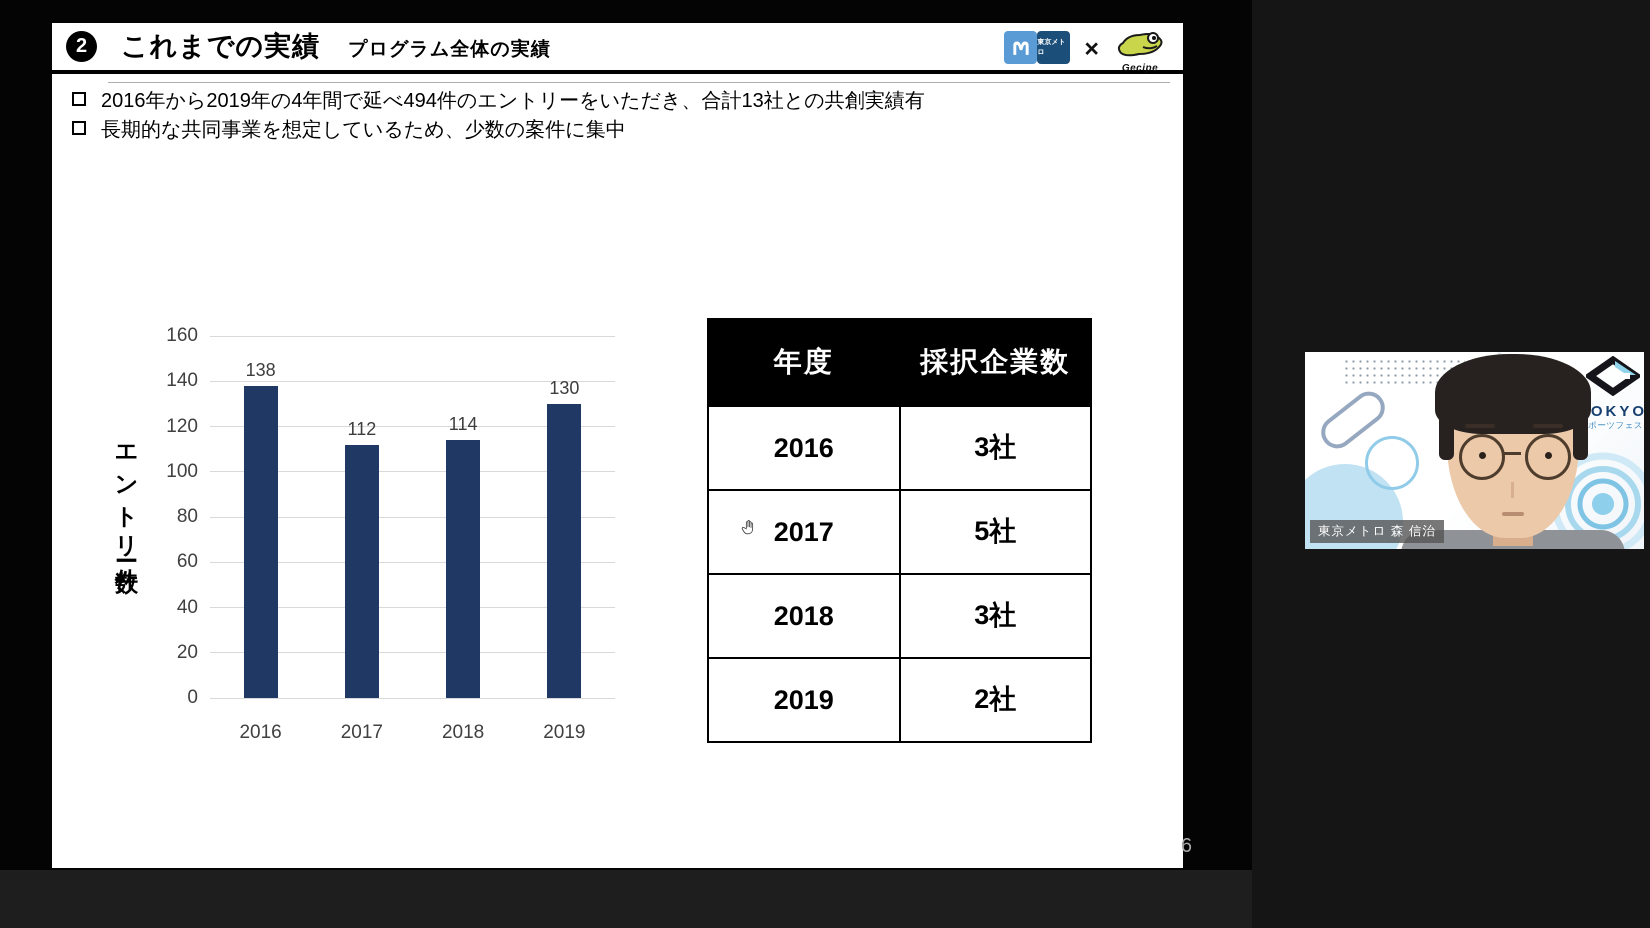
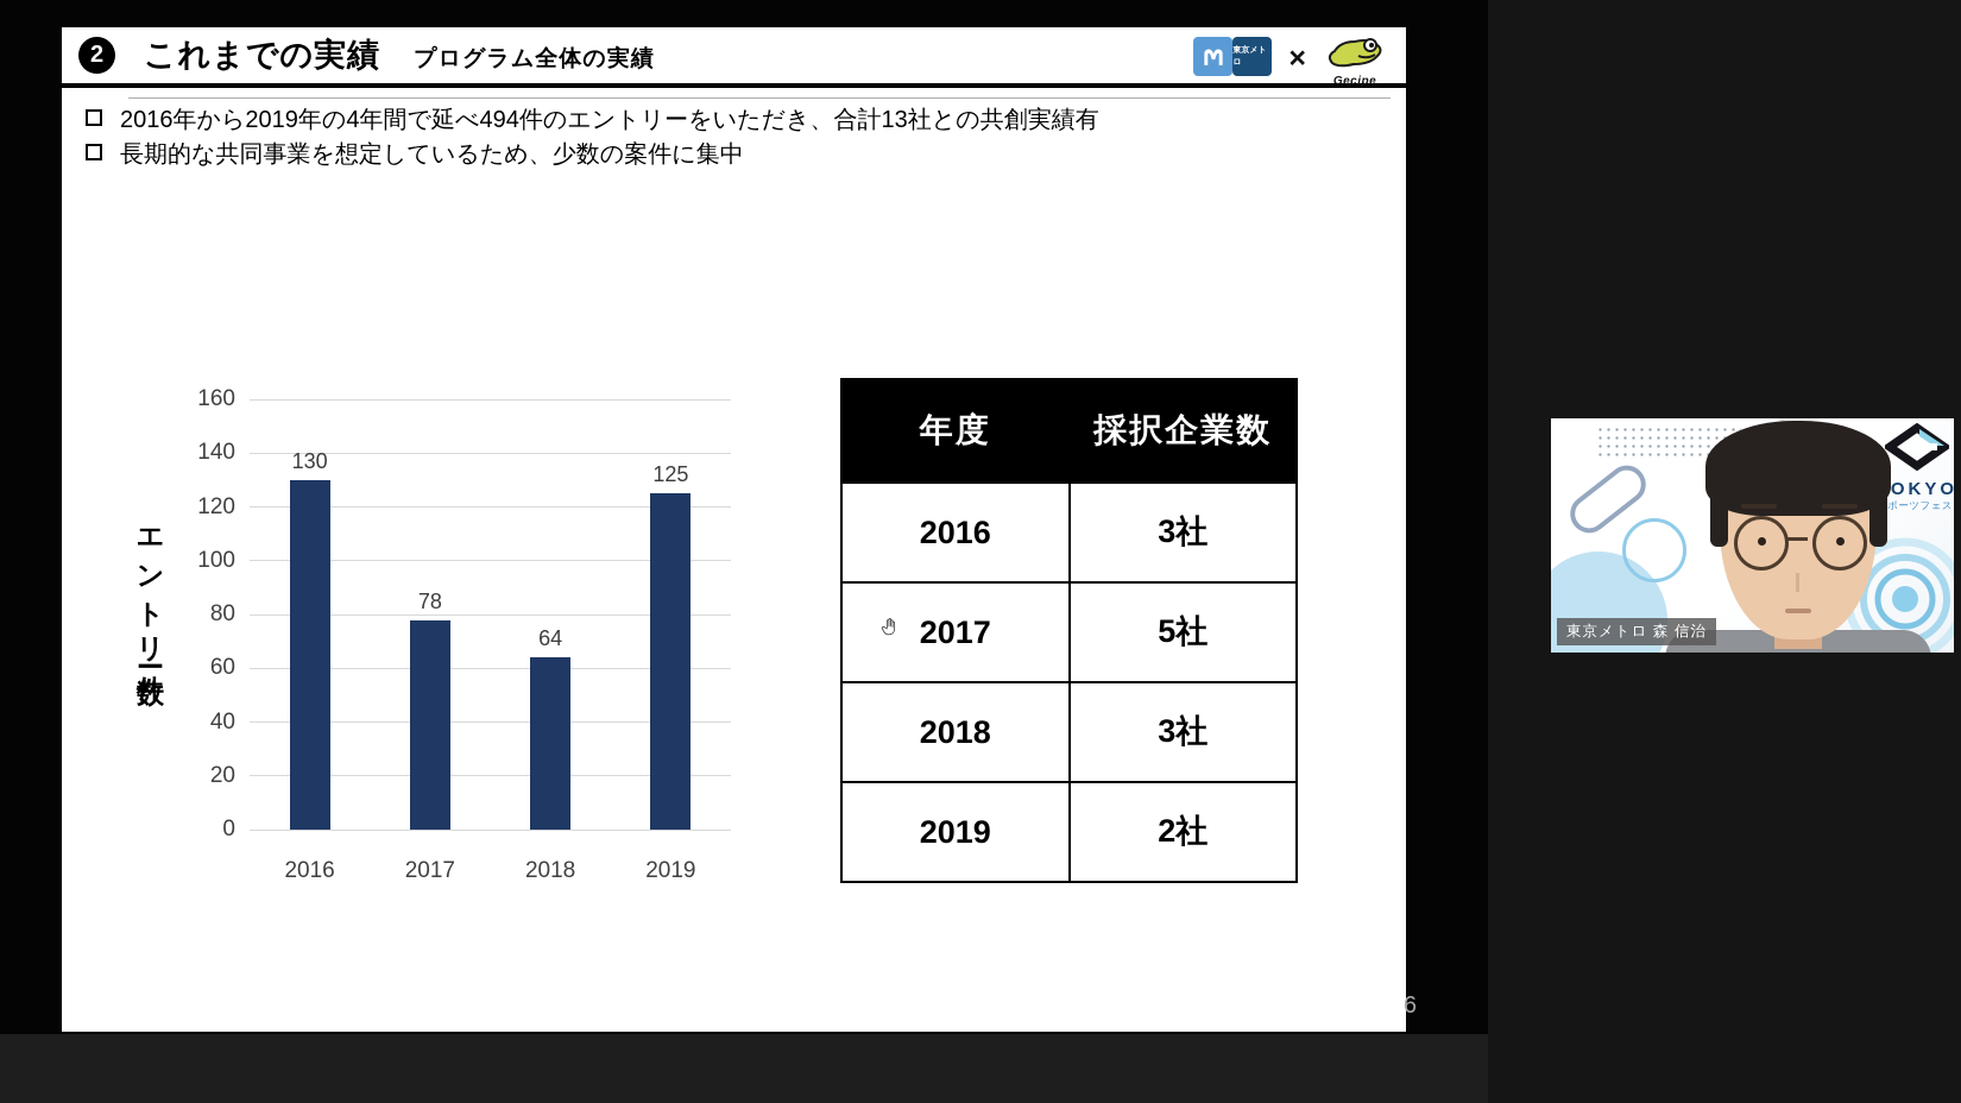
2016: 138 -> 130
2017: 112 -> 78
2018: 114 -> 64
2019: 130 -> 125
